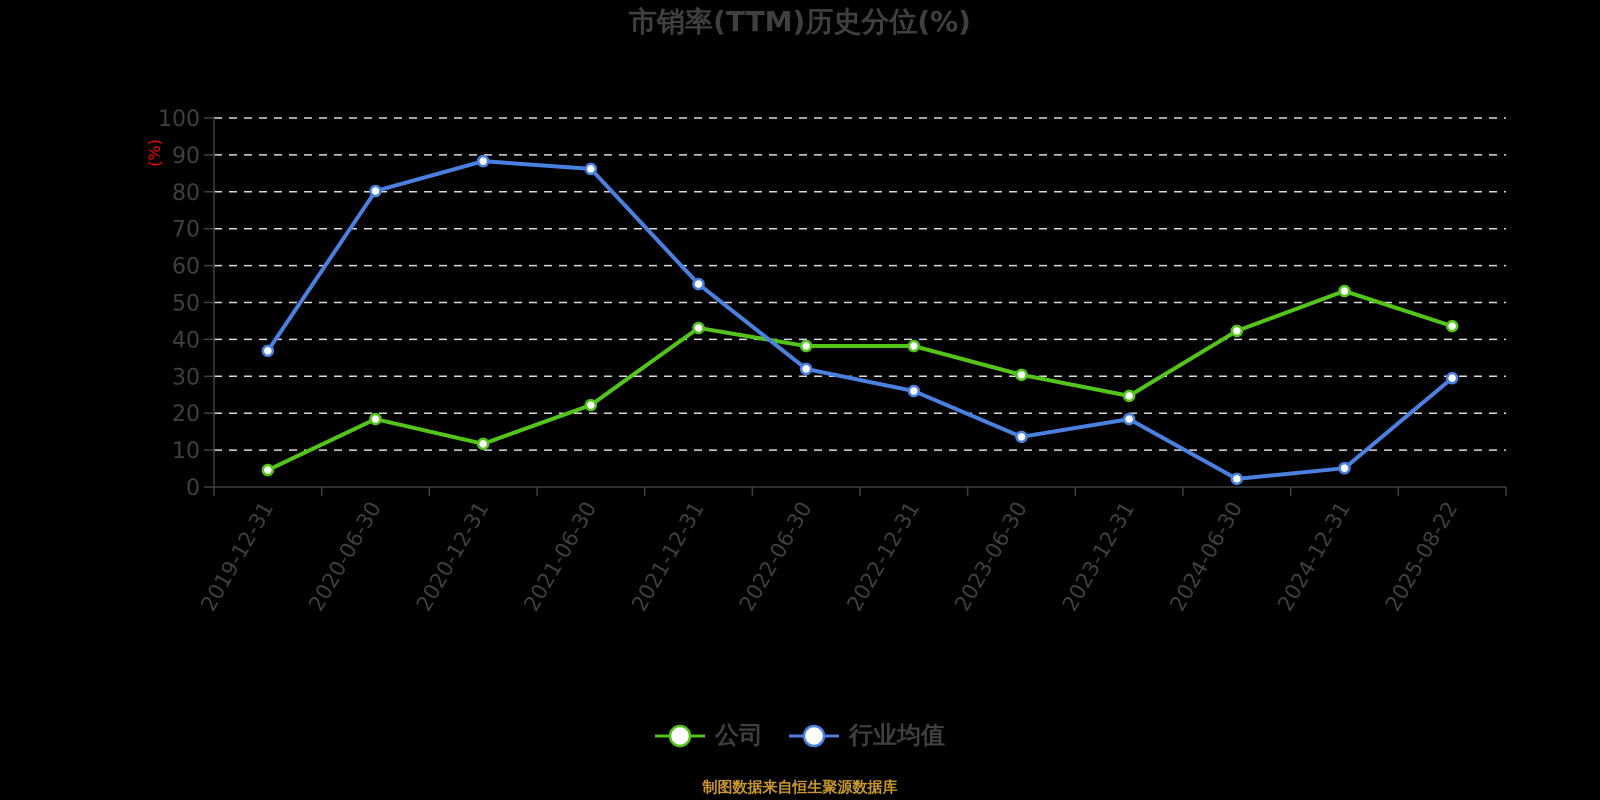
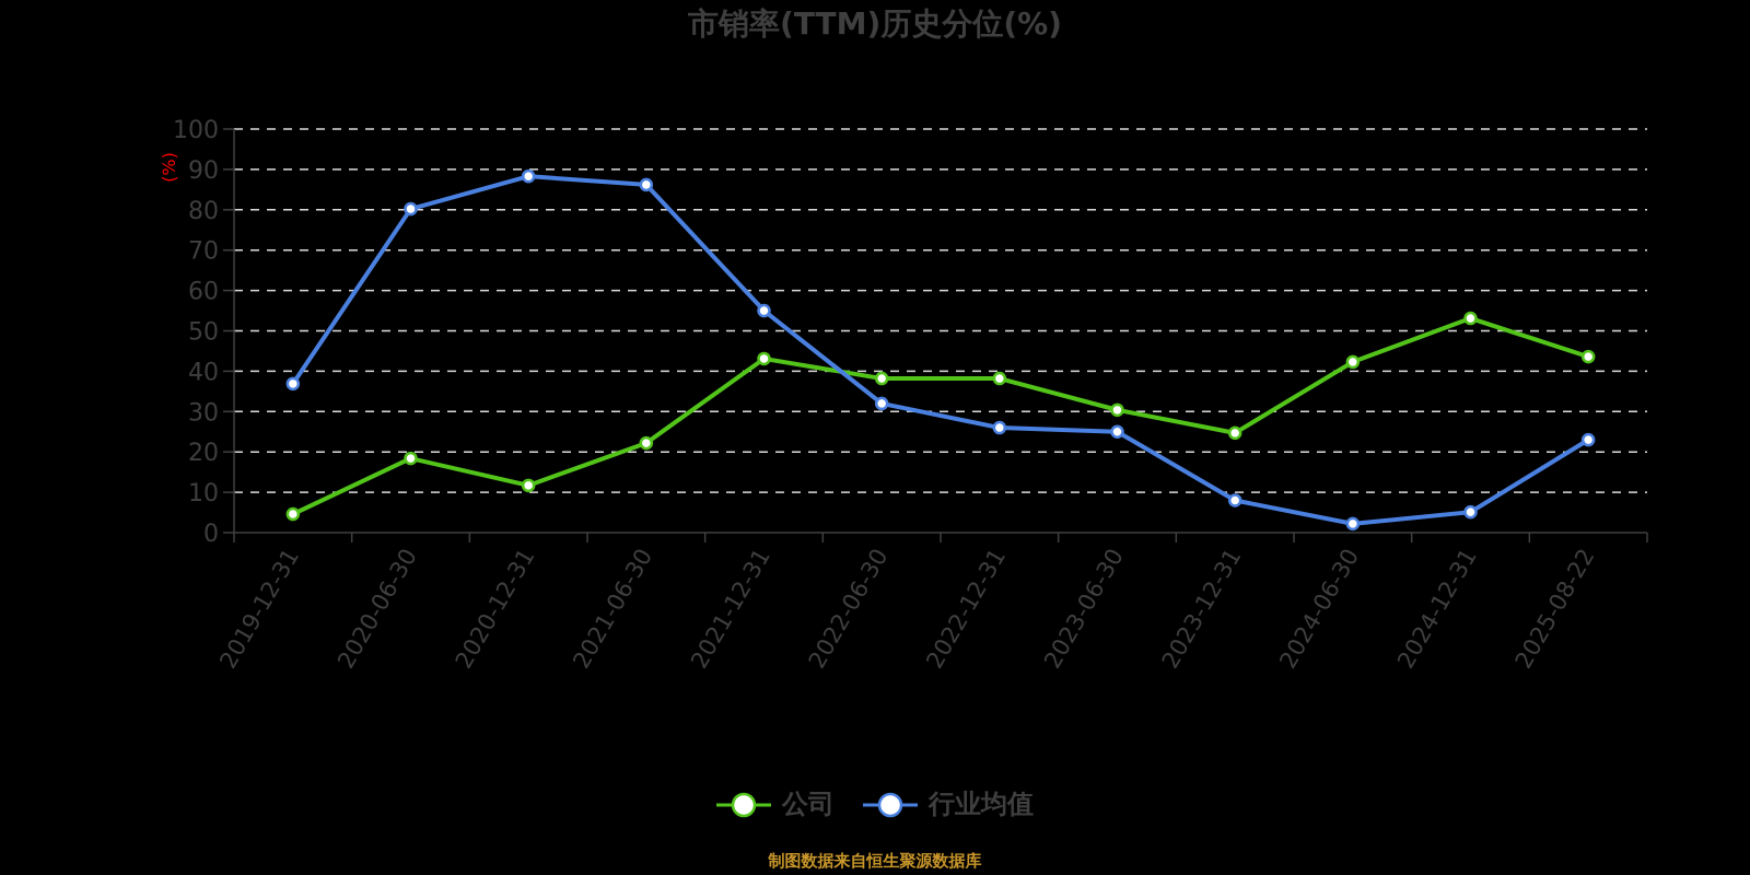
行业均值/2023-06-30: 14 -> 25
行业均值/2023-12-31: 18 -> 8
行业均值/2025-08-22: 30 -> 23
